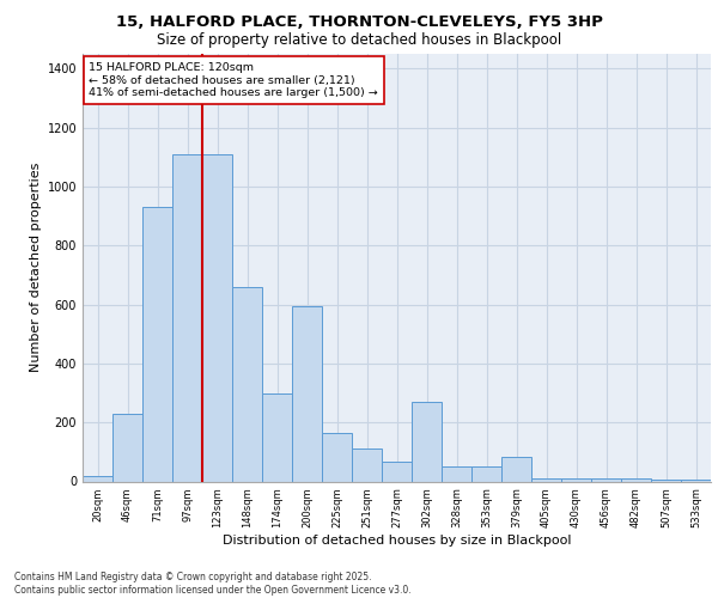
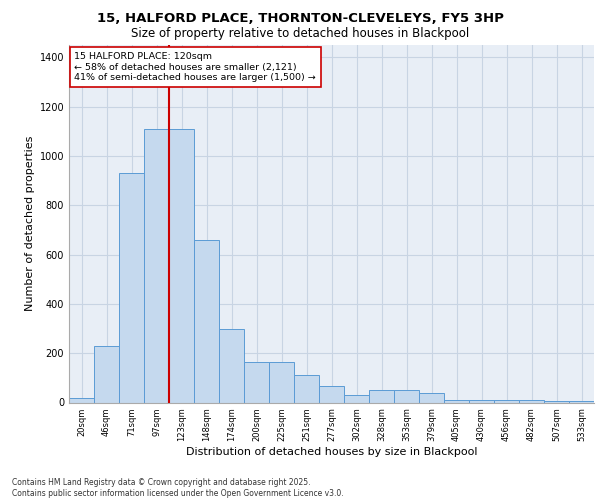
200sqm: 595 -> 165
302sqm: 270 -> 30
379sqm: 85 -> 40
